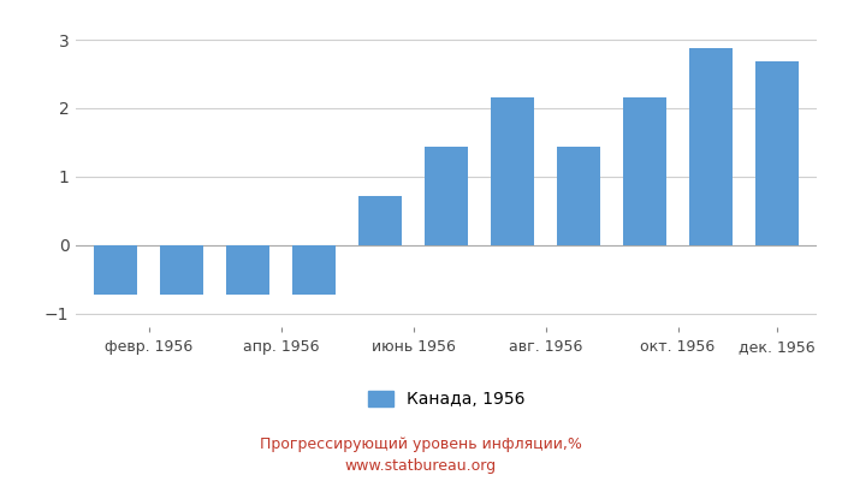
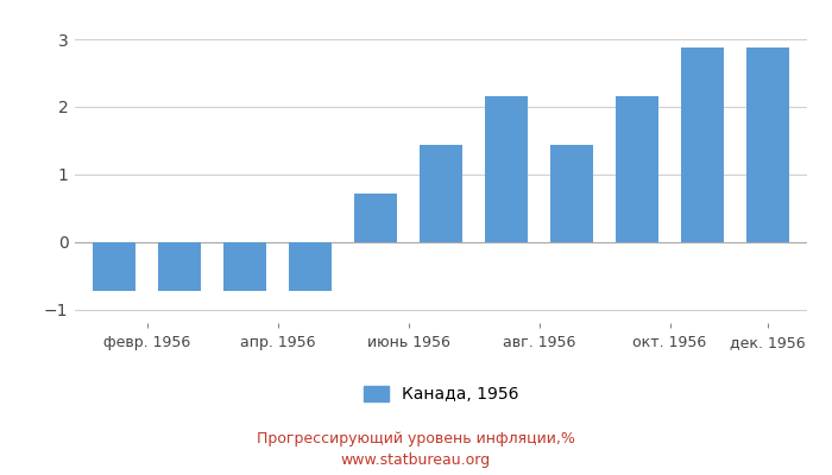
дек. 1956: 2.68 -> 2.87
